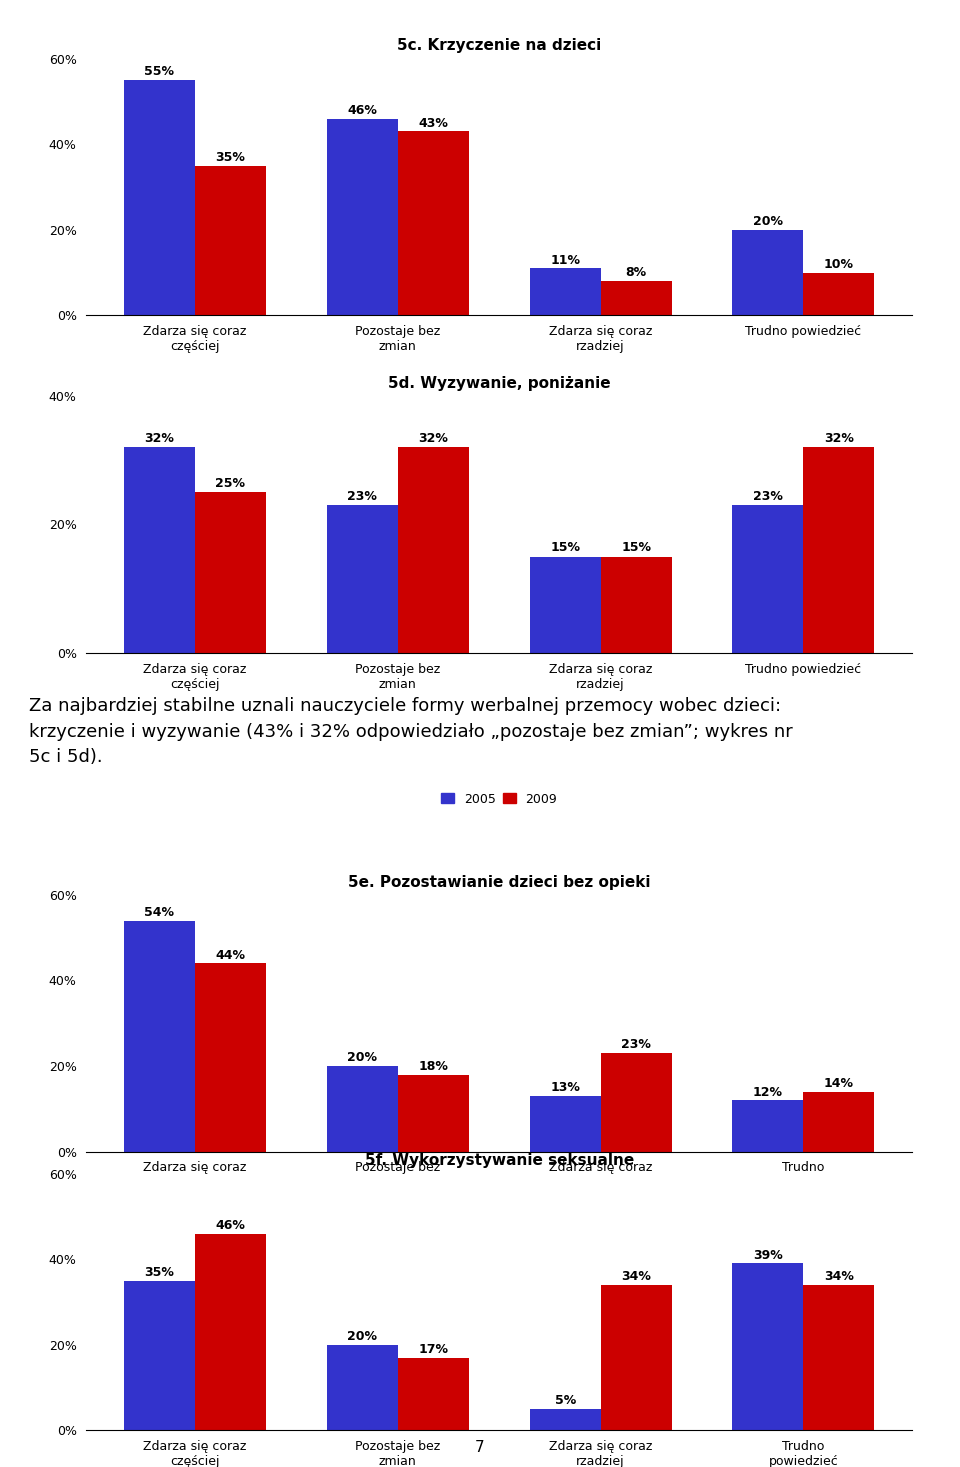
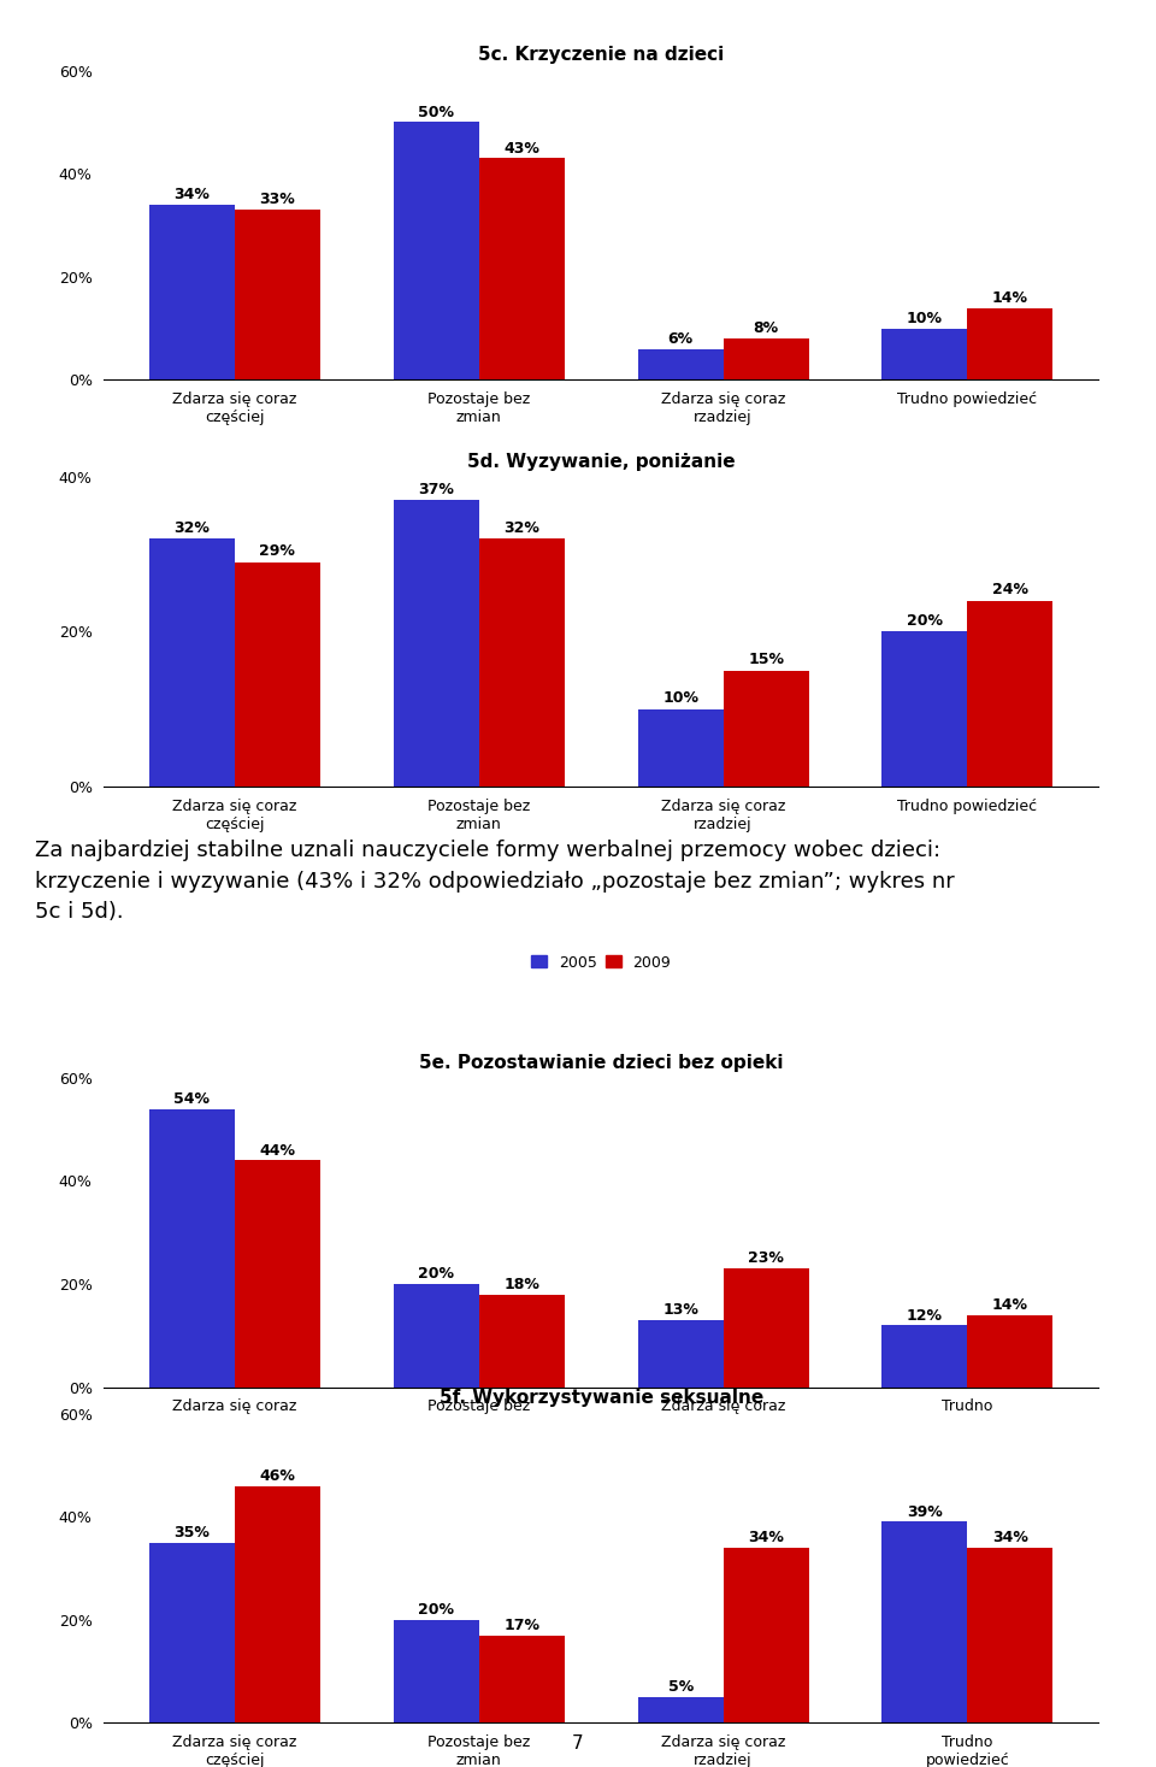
5c. Krzyczenie na dzieci/2005/Zdarza się coraz częściej: 55% -> 34%
5c. Krzyczenie na dzieci/2009/Zdarza się coraz częściej: 35% -> 33%
5c. Krzyczenie na dzieci/2005/Pozostaje bez zmian: 46% -> 50%
5c. Krzyczenie na dzieci/2005/Zdarza się coraz rzadziej: 11% -> 6%
5c. Krzyczenie na dzieci/2005/Trudno powiedzieć: 20% -> 10%
5c. Krzyczenie na dzieci/2009/Trudno powiedzieć: 10% -> 14%
5d. Wyzywanie, poniżanie/2009/Zdarza się coraz częściej: 25% -> 29%
5d. Wyzywanie, poniżanie/2005/Pozostaje bez zmian: 23% -> 37%
5d. Wyzywanie, poniżanie/2005/Zdarza się coraz rzadziej: 15% -> 10%
5d. Wyzywanie, poniżanie/2005/Trudno powiedzieć: 23% -> 20%
5d. Wyzywanie, poniżanie/2009/Trudno powiedzieć: 32% -> 24%
